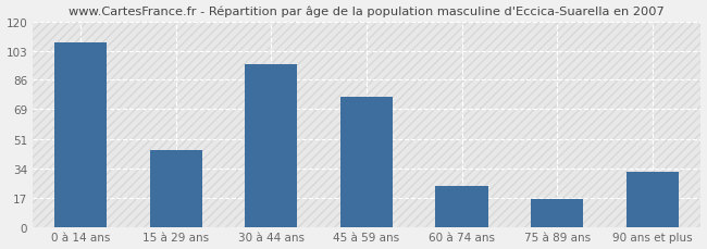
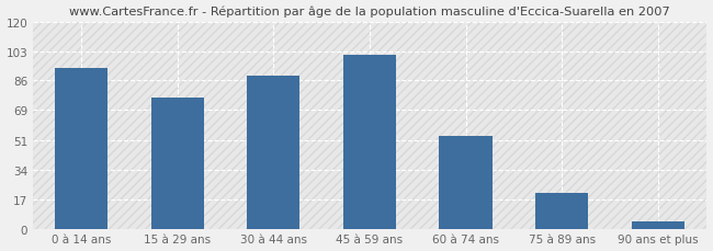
0 à 14 ans: 108 -> 93
15 à 29 ans: 45 -> 76
30 à 44 ans: 95 -> 89
45 à 59 ans: 76 -> 101
60 à 74 ans: 24 -> 54
75 à 89 ans: 16 -> 21
90 ans et plus: 32 -> 4
